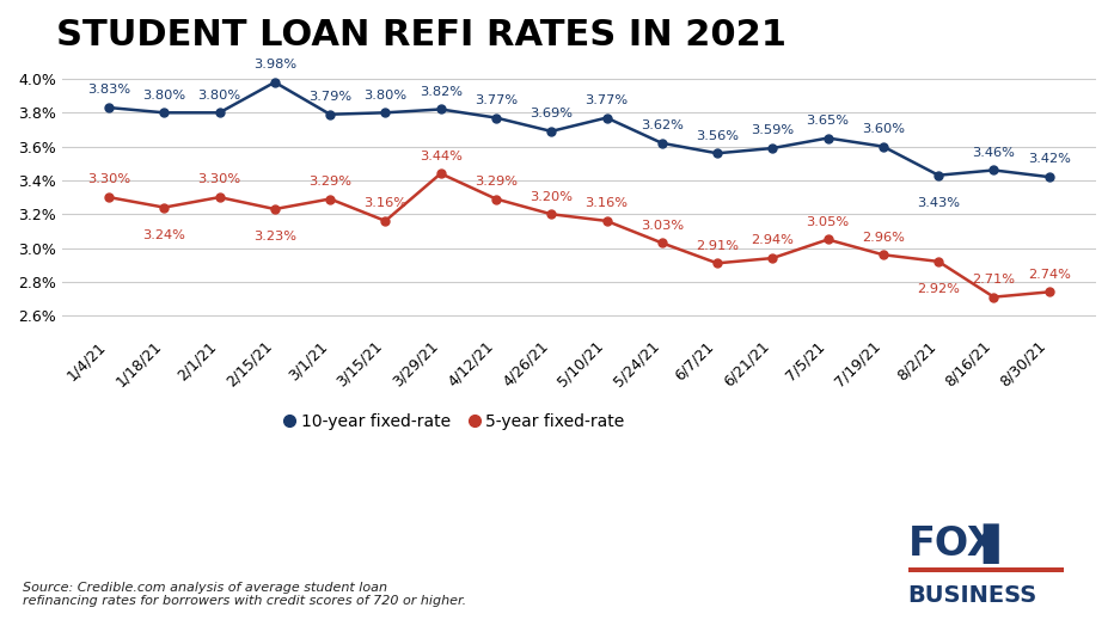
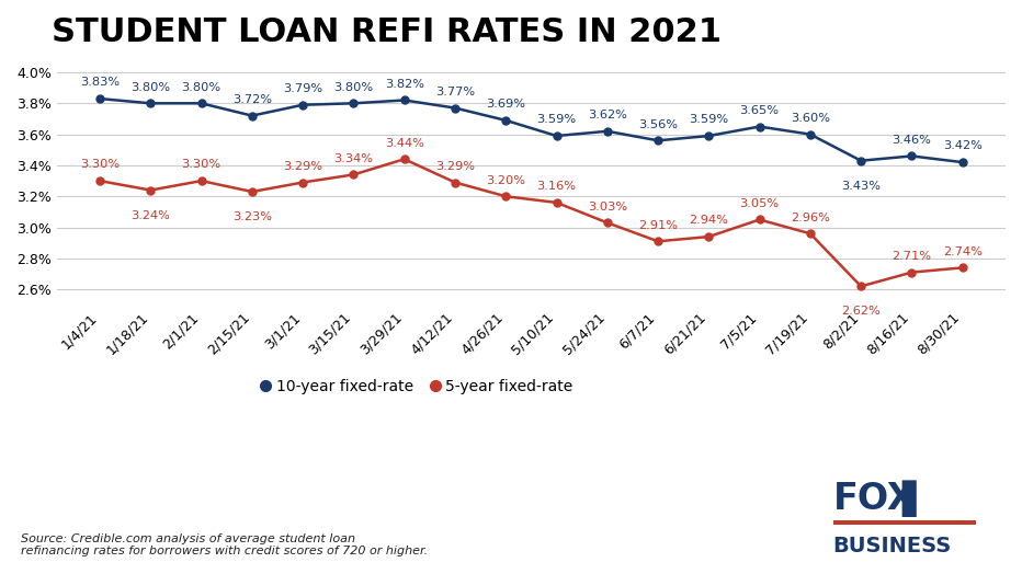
10-year fixed-rate/2/15/21: 3.98% -> 3.72%
5-year fixed-rate/3/15/21: 3.16% -> 3.34%
10-year fixed-rate/5/10/21: 3.77% -> 3.59%
5-year fixed-rate/8/2/21: 2.92% -> 2.62%
